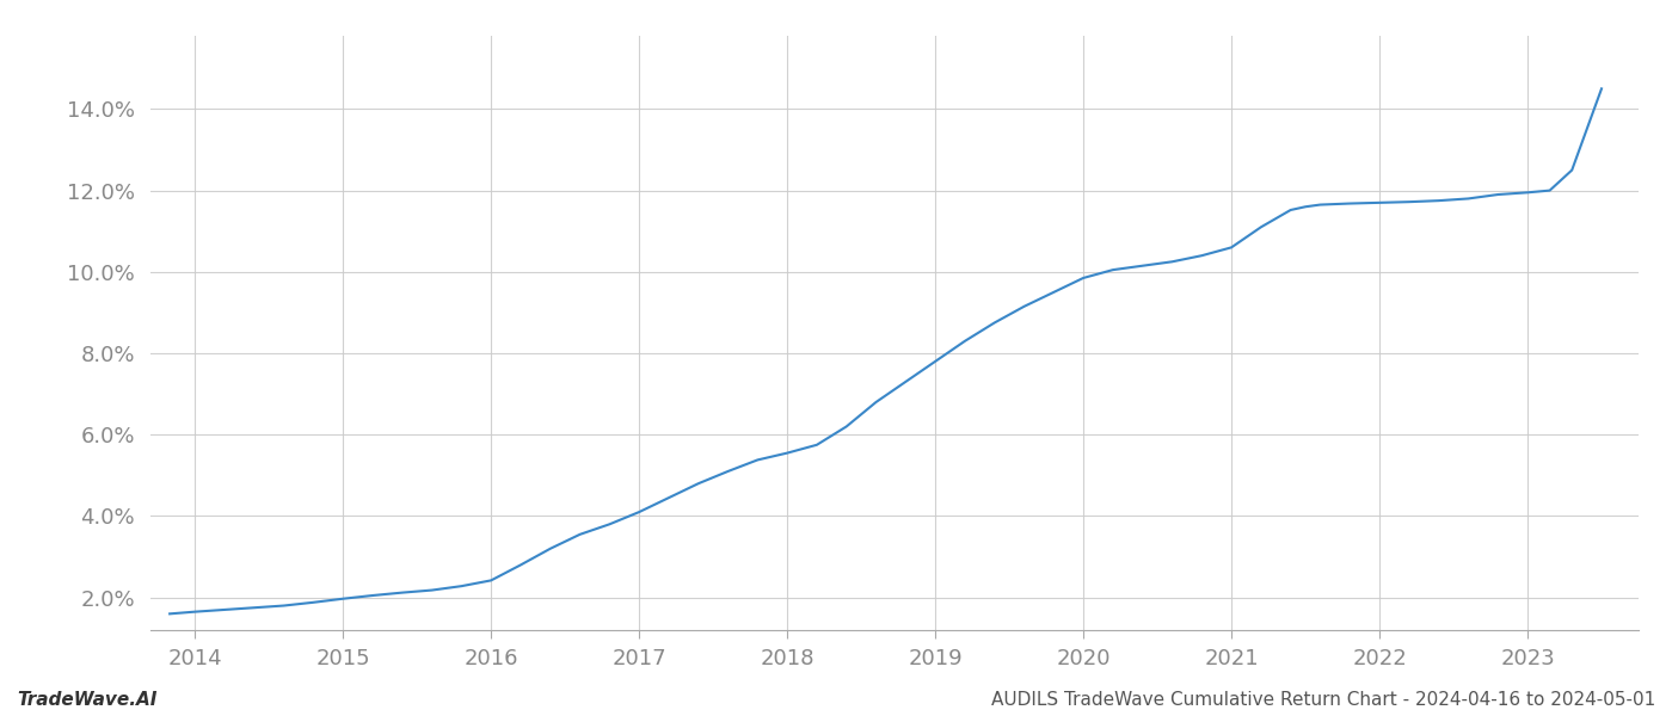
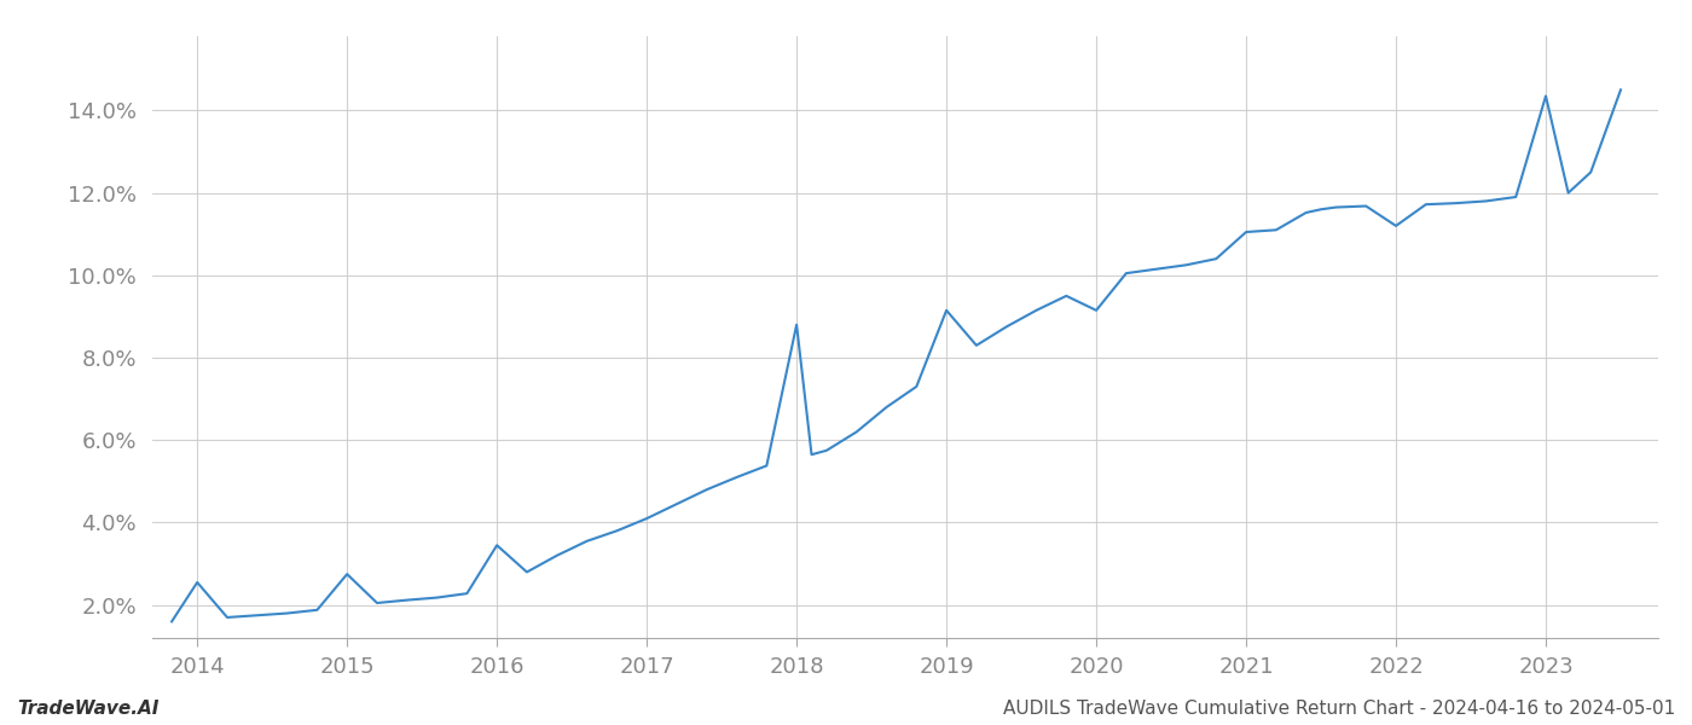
2014: 1.65% -> 2.55%
2015: 1.97% -> 2.75%
2016: 2.42% -> 3.45%
2018: 5.55% -> 8.80%
2019: 7.80% -> 9.15%
2020: 9.85% -> 9.15%
2021: 10.60% -> 11.05%
2022: 11.70% -> 11.20%
2023: 11.95% -> 14.35%
